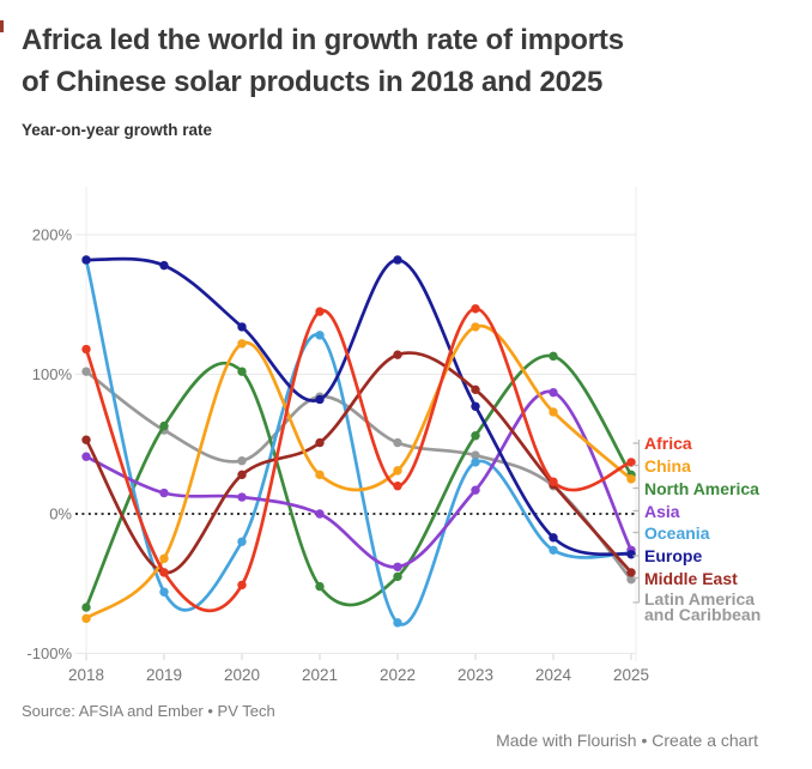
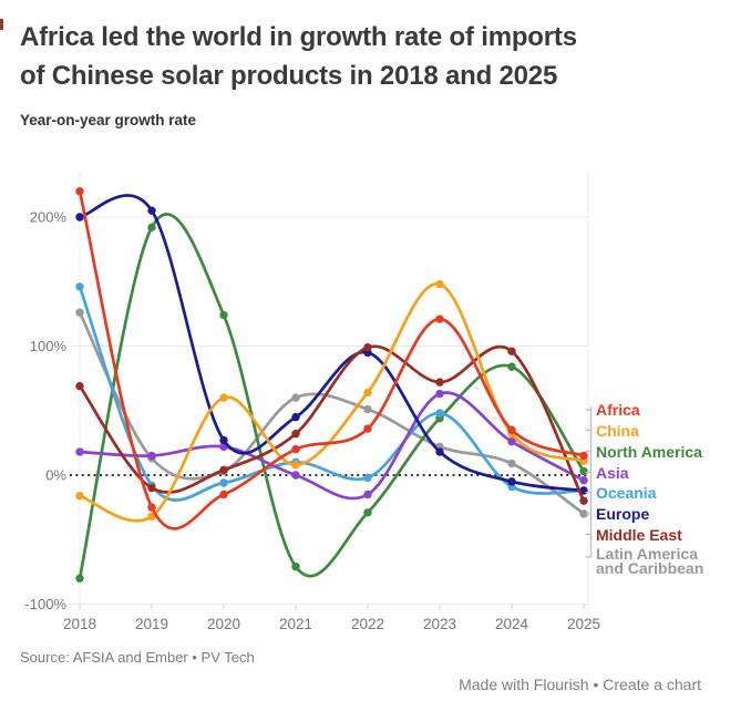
Africa/2018: 118% -> 220%
China/2018: -75% -> -16%
North America/2018: -67% -> -80%
Asia/2018: 41% -> 18%
Oceania/2018: 182% -> 146%
Europe/2018: 182% -> 200%
Middle East/2018: 53% -> 69%
Latin America and Caribbean/2018: 102% -> 126%
Africa/2019: -42% -> -25%
North America/2019: 63% -> 192%
Oceania/2019: -56% -> -8%
Europe/2019: 178% -> 205%
Middle East/2019: -42% -> -10%
Latin America and Caribbean/2019: 60% -> 13%
Africa/2020: -51% -> -15%
China/2020: 122% -> 60%
North America/2020: 102% -> 124%
Asia/2020: 12% -> 22%
Oceania/2020: -20% -> -6%
Europe/2020: 134% -> 27%
Middle East/2020: 28% -> 4%
Latin America and Caribbean/2020: 38% -> 3%
Africa/2021: 145% -> 20%
China/2021: 28% -> 8%
North America/2021: -52% -> -71%
Oceania/2021: 128% -> 10%
Europe/2021: 82% -> 45%
Middle East/2021: 51% -> 32%
Latin America and Caribbean/2021: 84% -> 60%
Africa/2022: 20% -> 36%
China/2022: 31% -> 64%
North America/2022: -45% -> -29%
Asia/2022: -38% -> -15%
Oceania/2022: -78% -> -2%
Europe/2022: 182% -> 95%
Middle East/2022: 114% -> 99%
Africa/2023: 147% -> 121%
China/2023: 134% -> 148%
North America/2023: 56% -> 44%
Asia/2023: 17% -> 63%
Oceania/2023: 37% -> 48%
Europe/2023: 77% -> 18%
Middle East/2023: 89% -> 72%
Latin America and Caribbean/2023: 42% -> 22%
Africa/2024: 23% -> 35%
China/2024: 73% -> 32%
North America/2024: 113% -> 84%
Asia/2024: 87% -> 26%
Oceania/2024: -26% -> -9%
Europe/2024: -17% -> -5%
Middle East/2024: 21% -> 96%
Latin America and Caribbean/2024: 20% -> 9%
Africa/2025: 37% -> 15%
China/2025: 25% -> 11%
North America/2025: 28% -> 3%
Asia/2025: -26% -> -4%
Oceania/2025: -28% -> -12%
Europe/2025: -29% -> -12%
Middle East/2025: -42% -> -20%
Latin America and Caribbean/2025: -47% -> -30%
